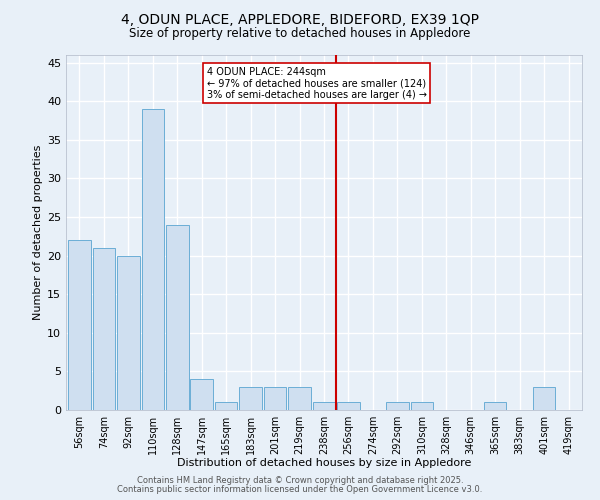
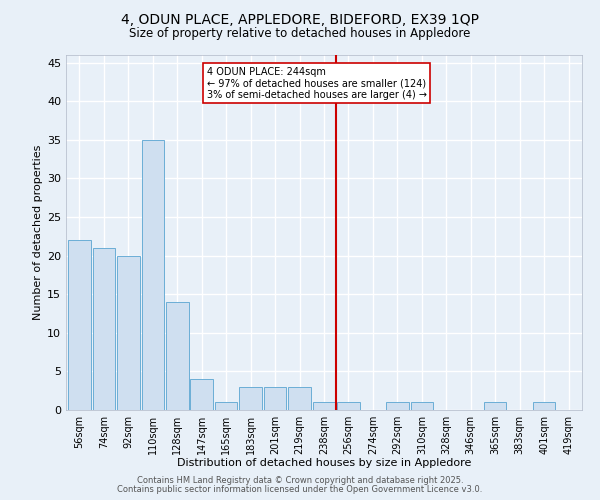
110sqm: 39 -> 35
128sqm: 24 -> 14
401sqm: 3 -> 1
